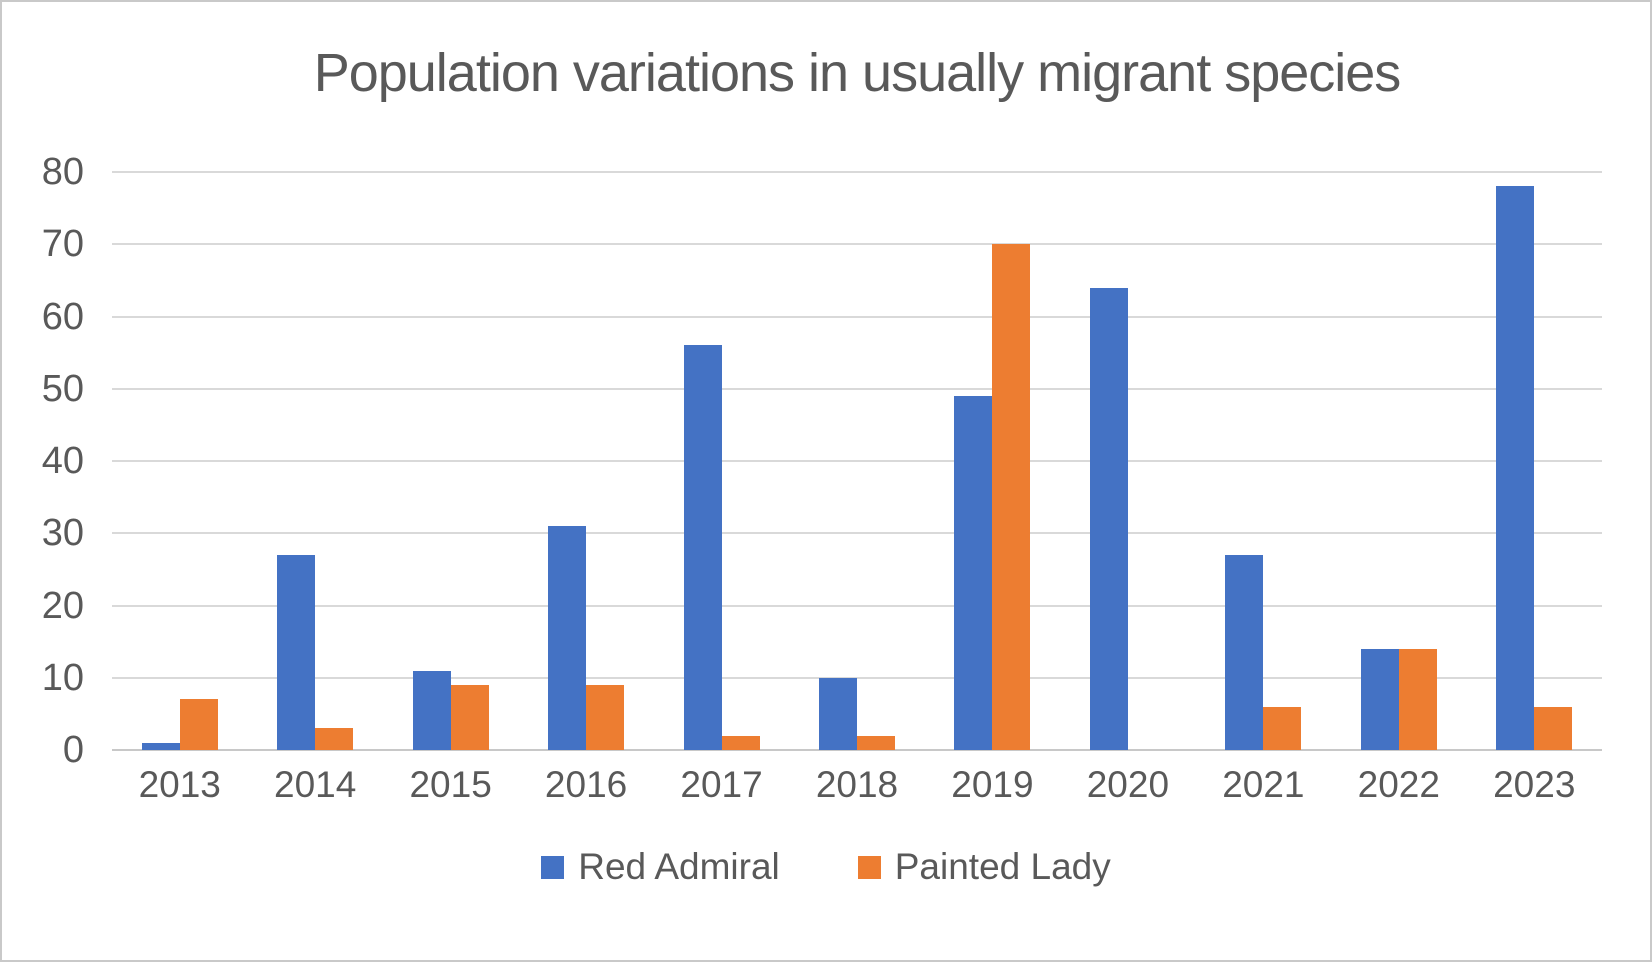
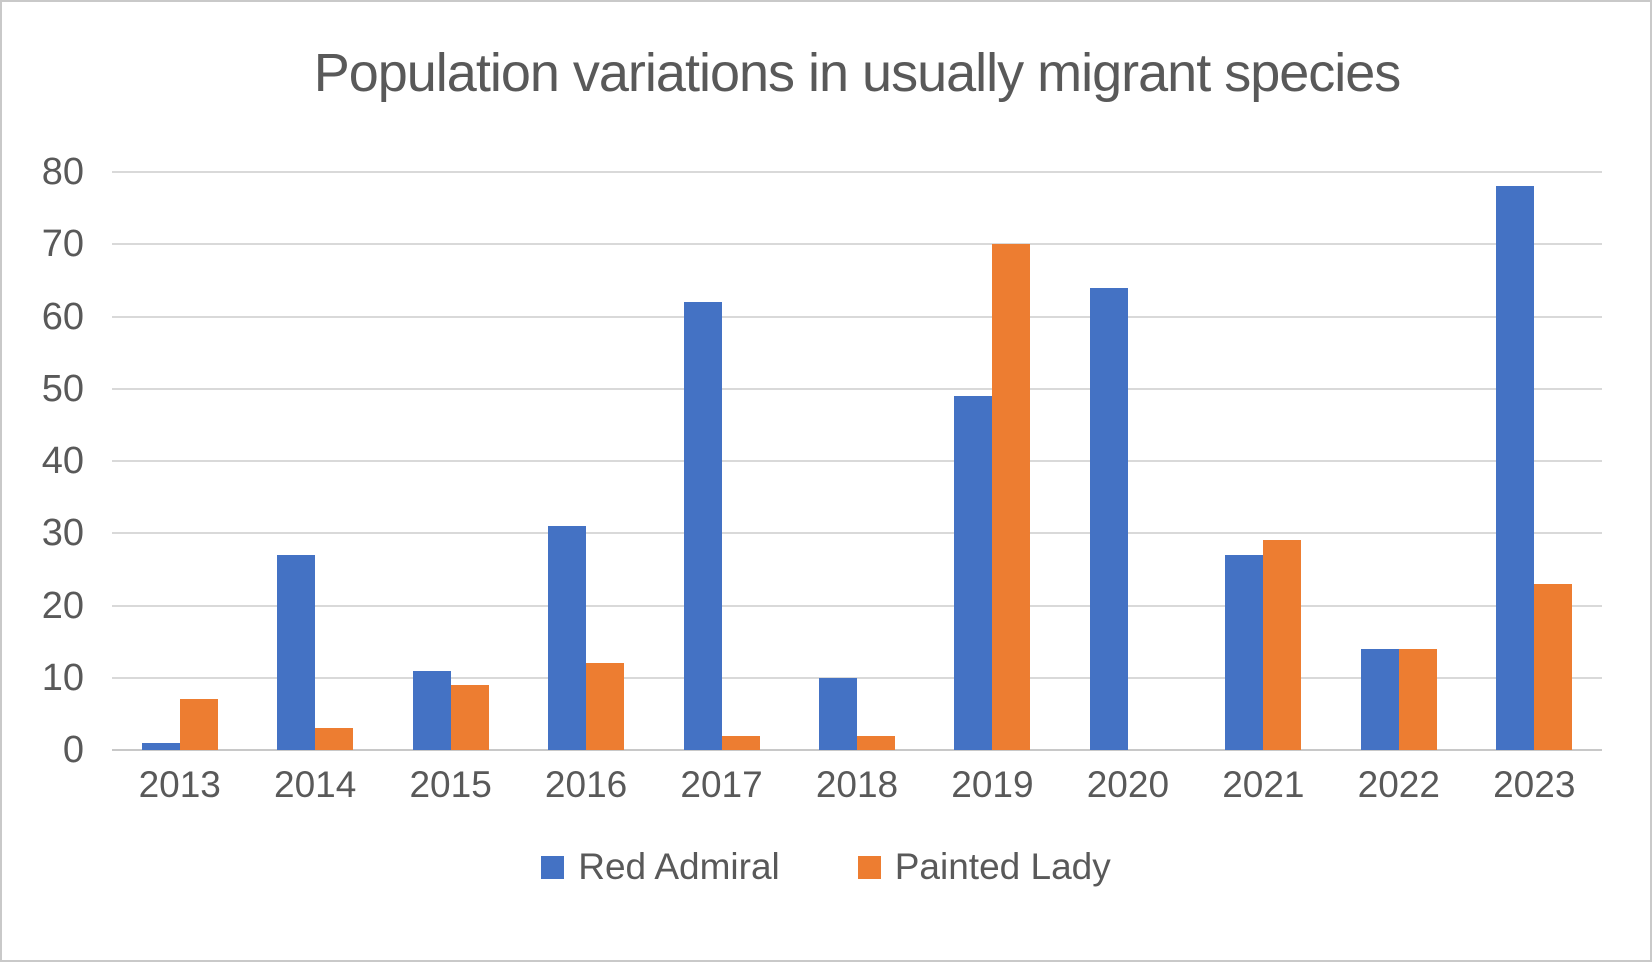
Painted Lady/2016: 9 -> 12
Red Admiral/2017: 56 -> 62
Painted Lady/2021: 6 -> 29
Painted Lady/2023: 6 -> 23
